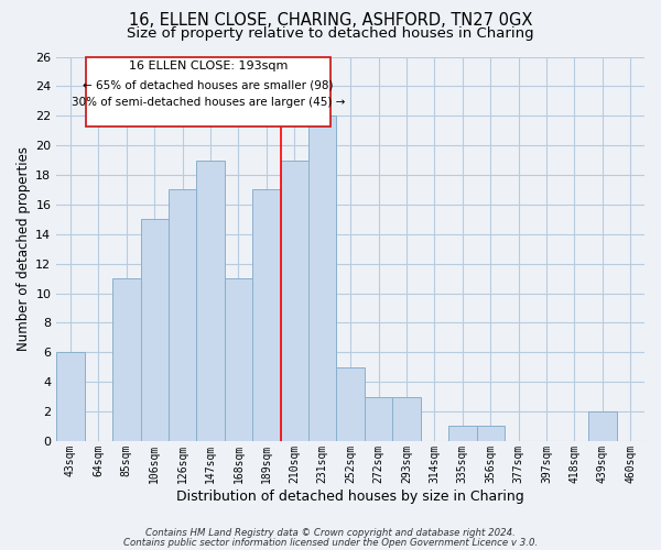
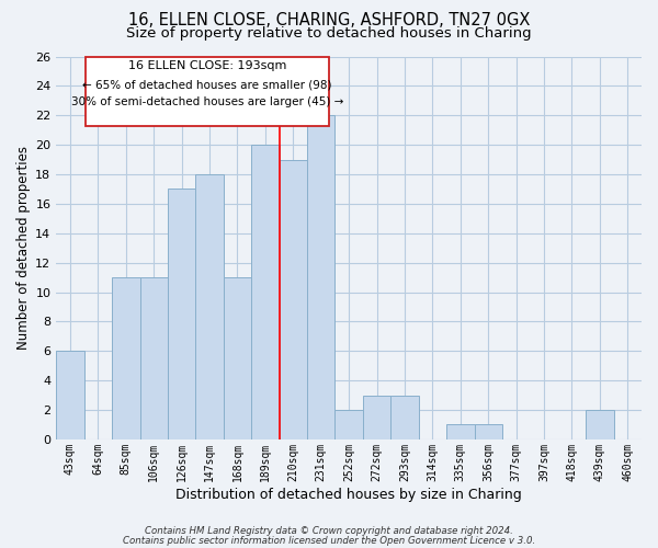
106sqm: 15 -> 11
147sqm: 19 -> 18
189sqm: 17 -> 20
252sqm: 5 -> 2
